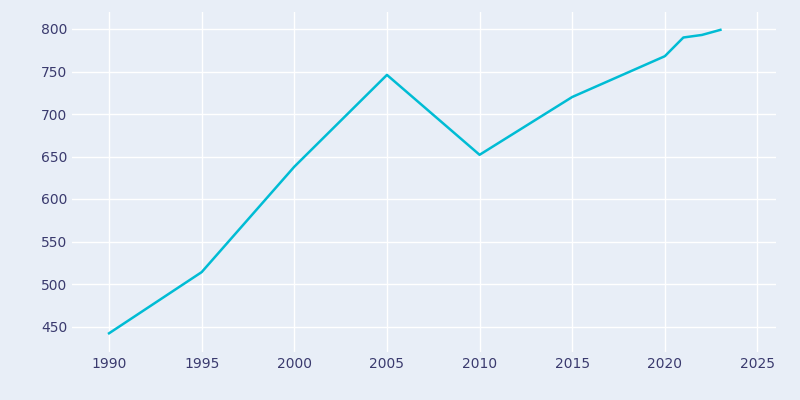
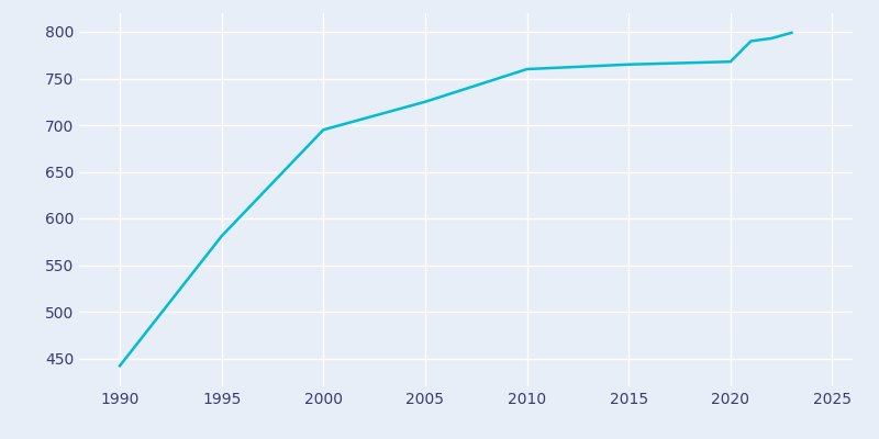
1995: 514 -> 581
2000: 638 -> 695
2005: 746 -> 725
2010: 652 -> 760
2015: 720 -> 765
